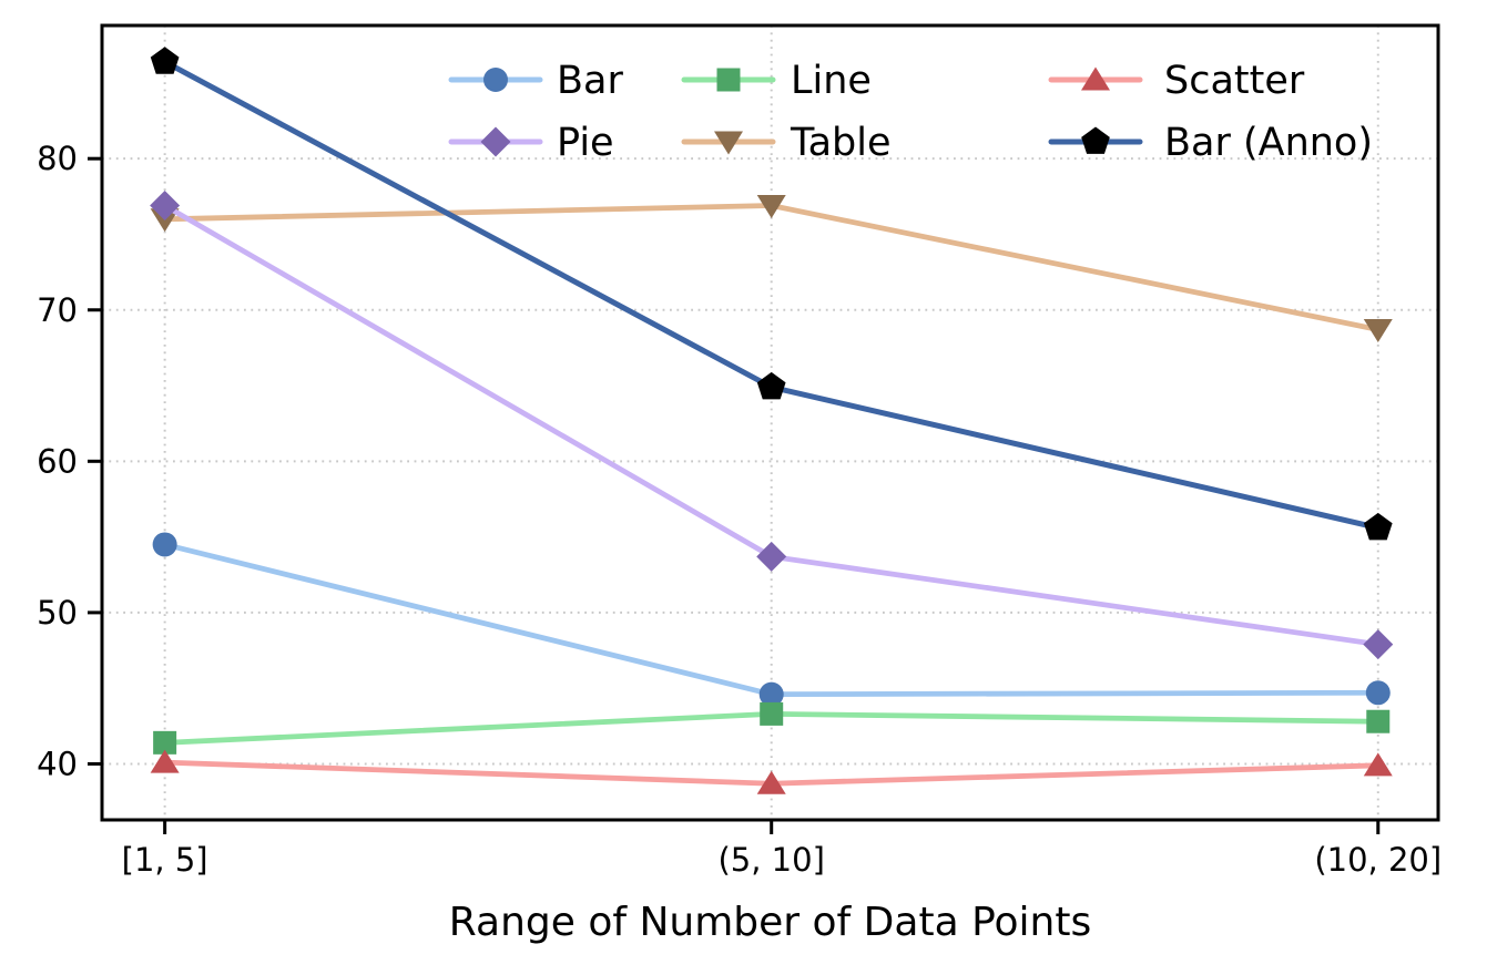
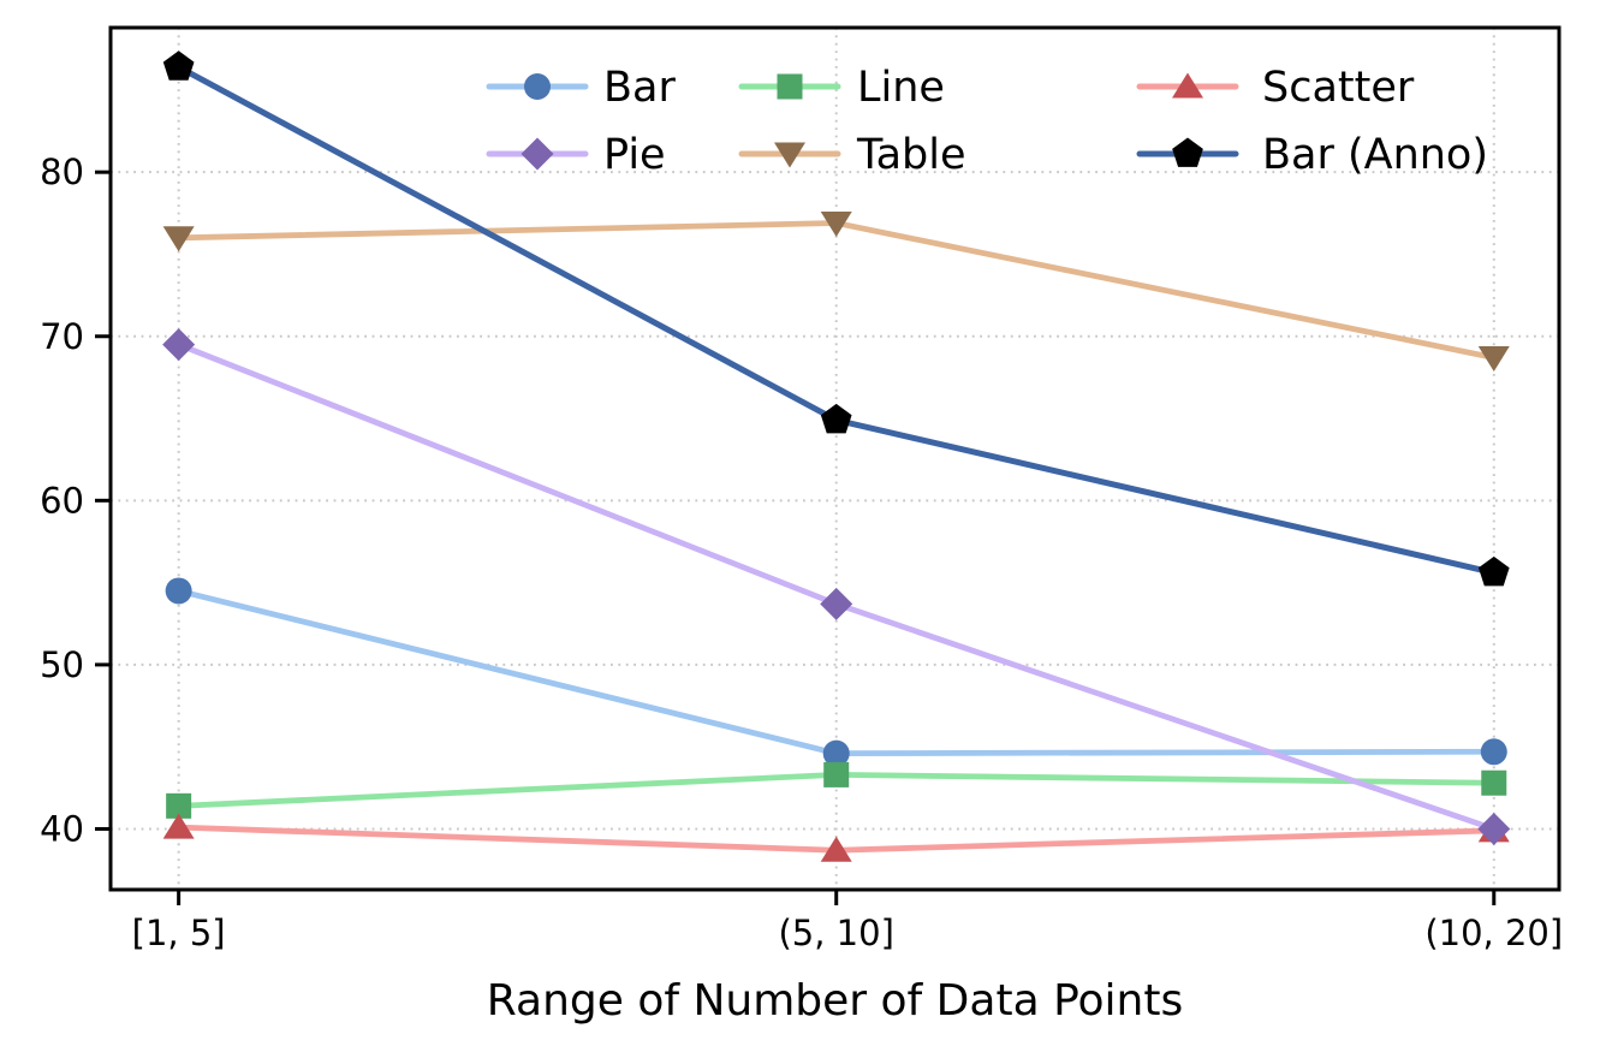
Pie/[1, 5]: 76.9 -> 69.5
Pie/(10, 20]: 47.9 -> 40.0
